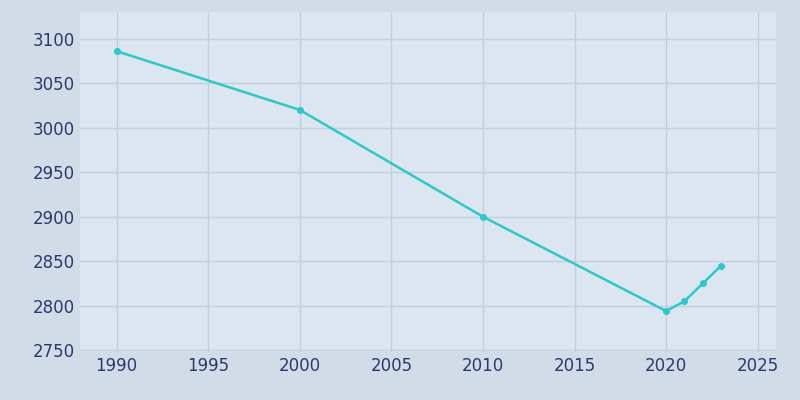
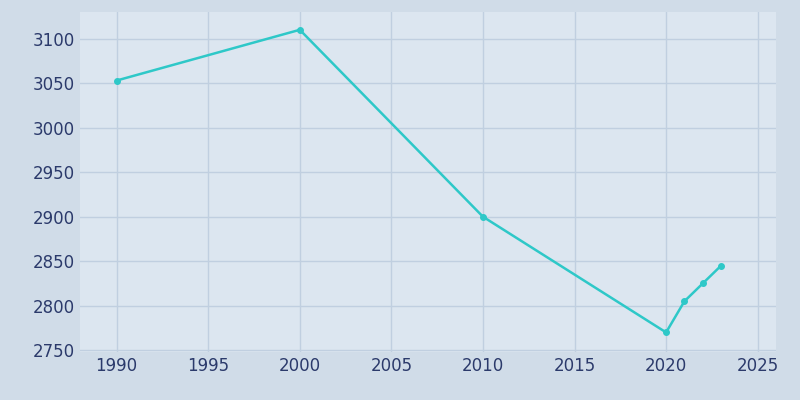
1990: 3086 -> 3053
2000: 3020 -> 3110
2020: 2794 -> 2770
